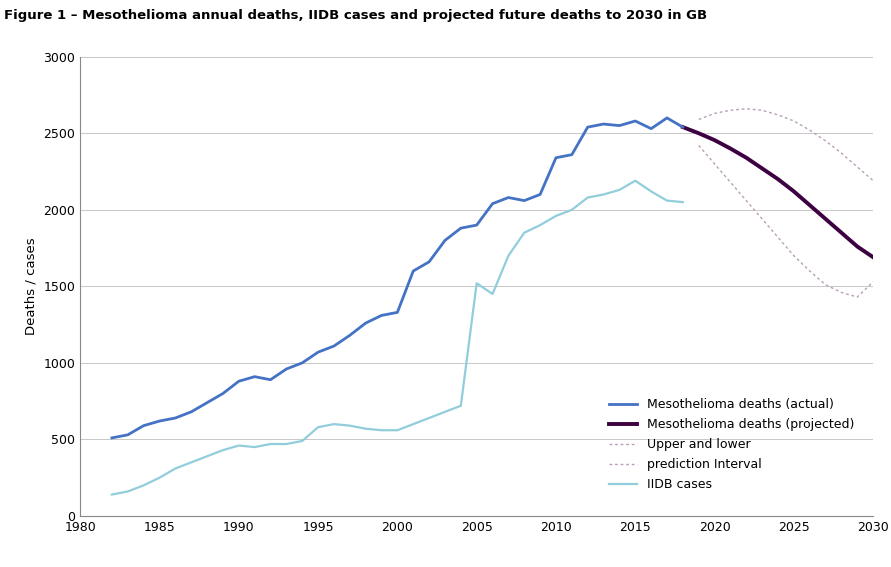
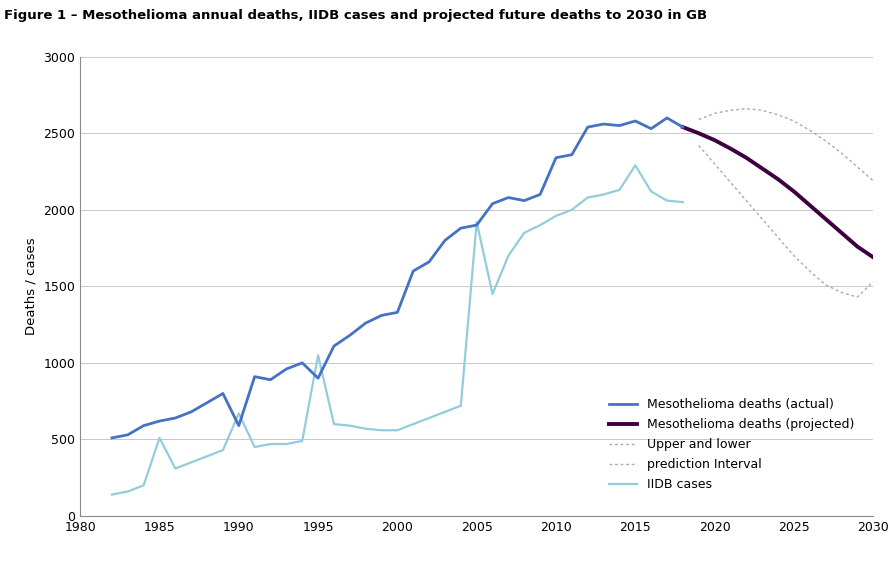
IIDB cases/1985: 250 -> 510
Mesothelioma deaths (actual)/1990: 880 -> 590
IIDB cases/1990: 460 -> 670
Mesothelioma deaths (actual)/1995: 1070 -> 900
IIDB cases/1995: 580 -> 1050
IIDB cases/2005: 1520 -> 1920
IIDB cases/2015: 2190 -> 2290
